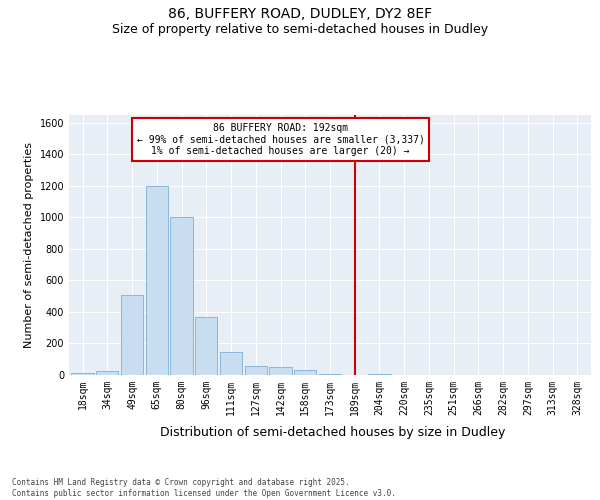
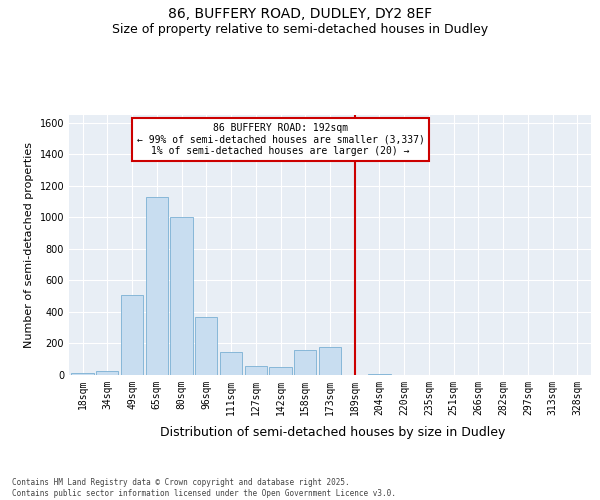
65sqm: 1200 -> 1130
158sqm: 30 -> 160
173sqm: 10 -> 180
